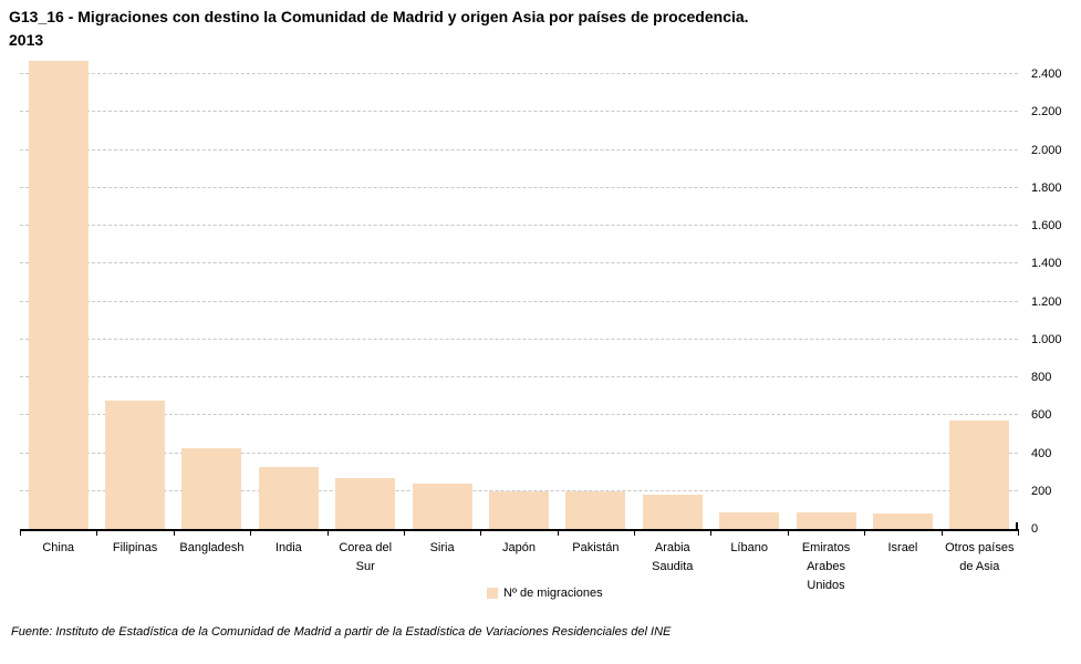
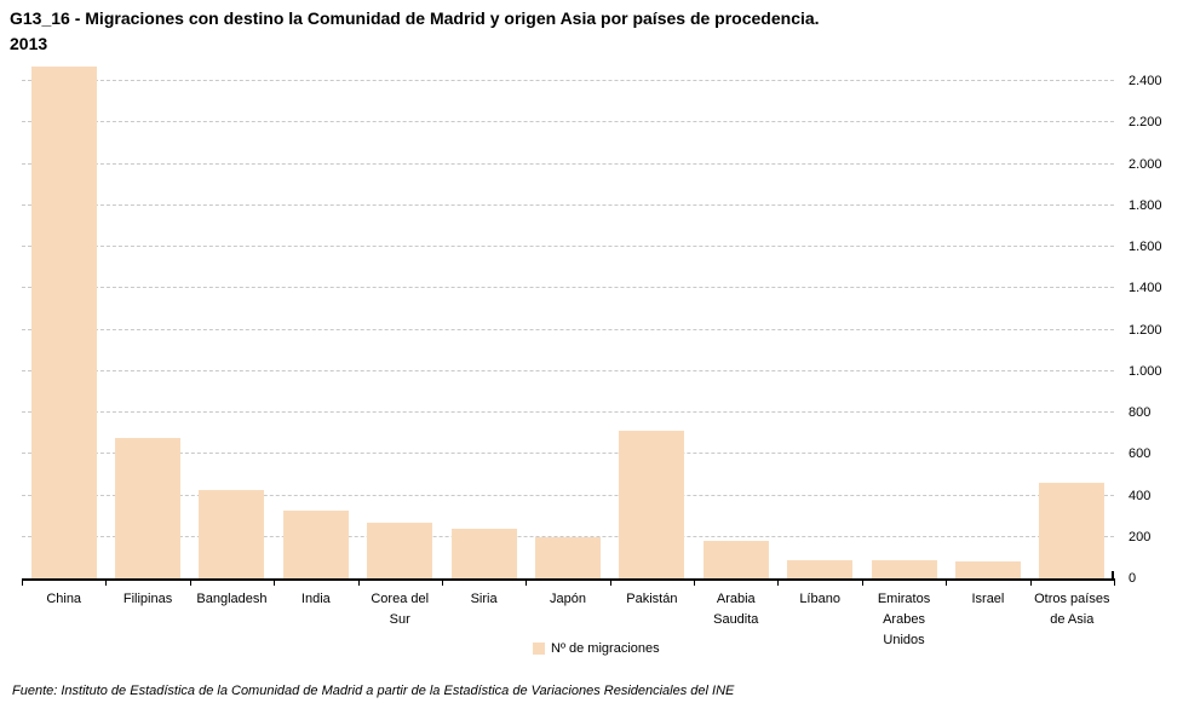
Pakistán: 200 -> 710
Otros países de Asia: 580 -> 460
